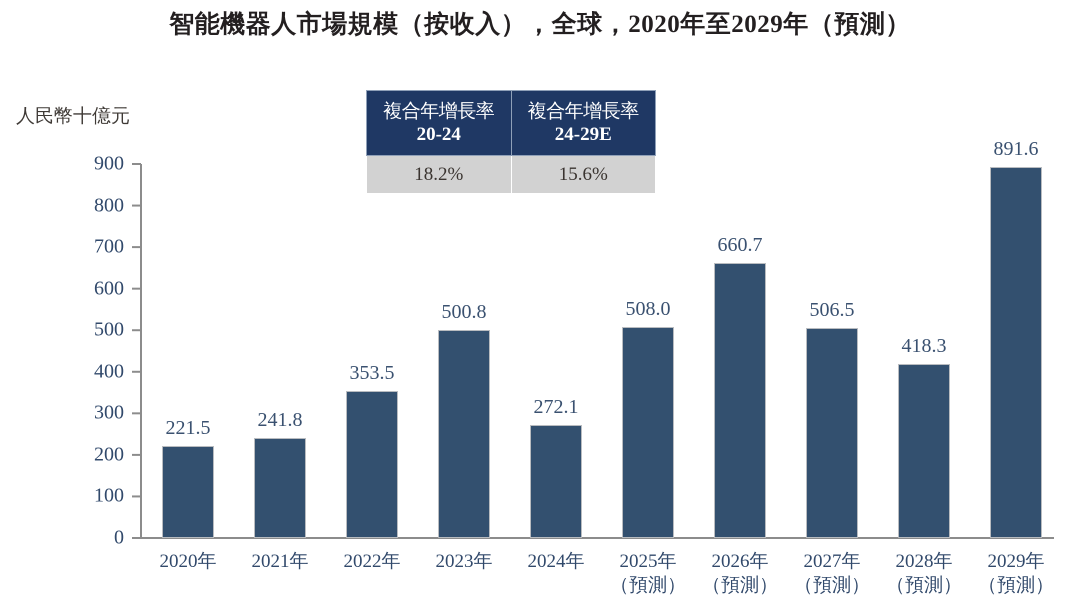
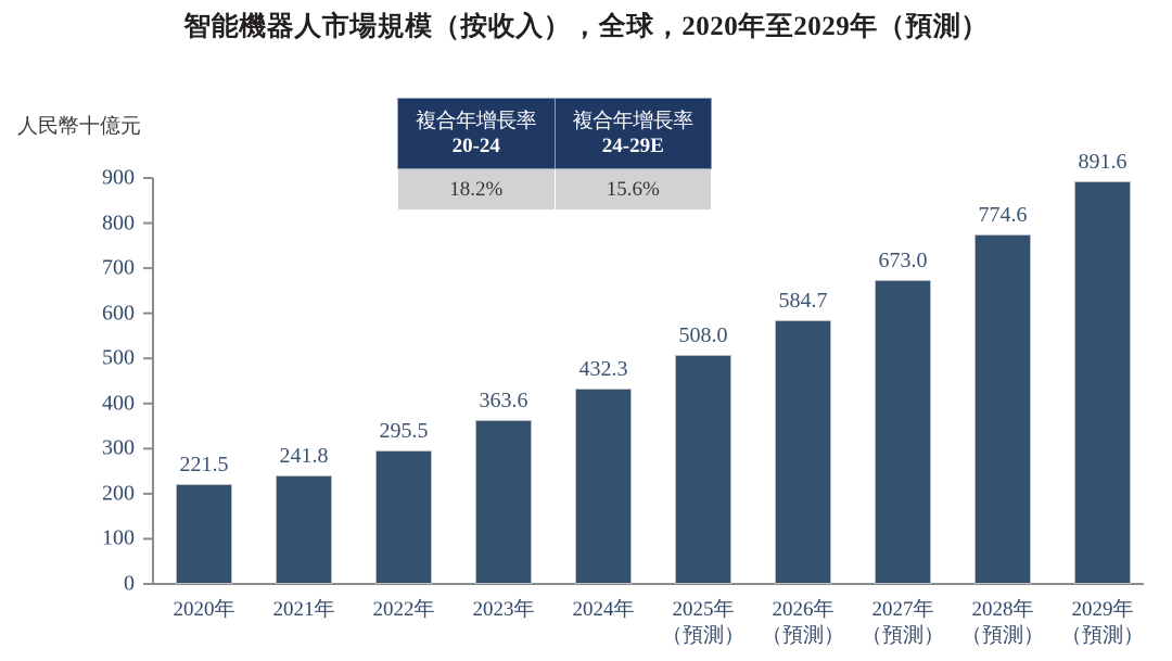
2022年: 353.5 -> 295.5
2023年: 500.8 -> 363.6
2024年: 272.1 -> 432.3
2026年: 660.7 -> 584.7
2027年: 506.5 -> 673.0
2028年: 418.3 -> 774.6
